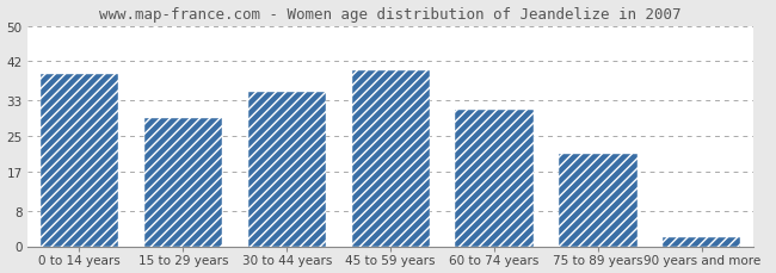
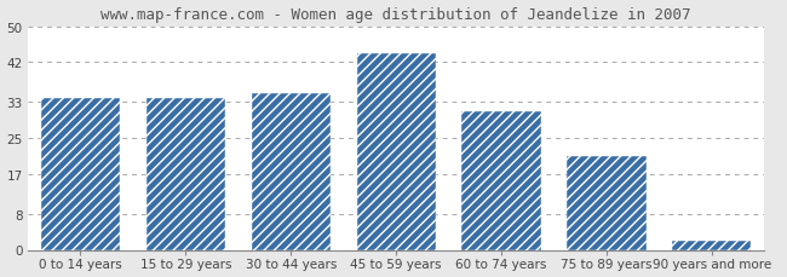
0 to 14 years: 39 -> 34
15 to 29 years: 29 -> 34
45 to 59 years: 40 -> 44
